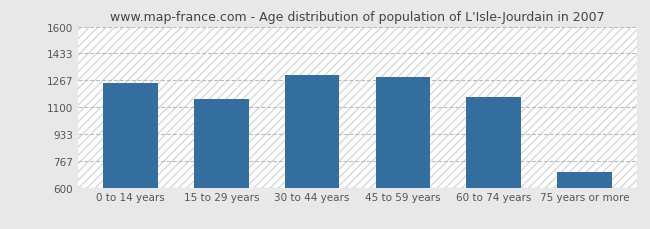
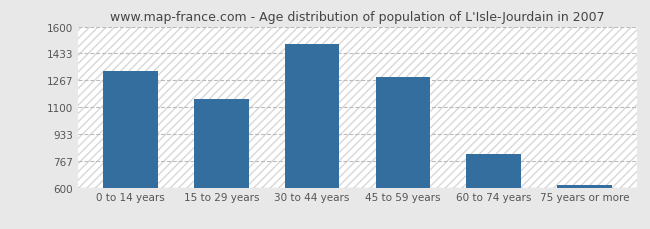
0 to 14 years: 1250 -> 1320
30 to 44 years: 1300 -> 1490
60 to 74 years: 1160 -> 810
75 years or more: 700 -> 620
